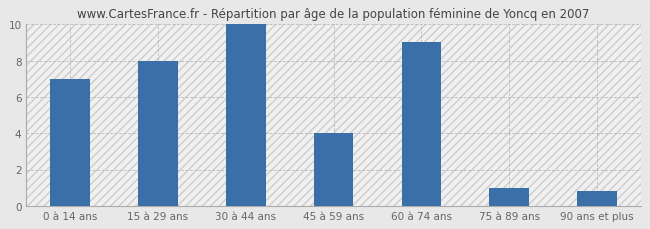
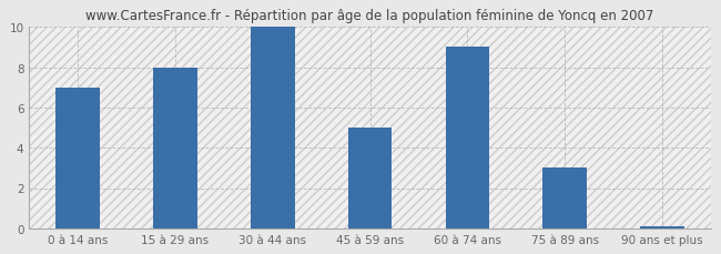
45 à 59 ans: 4.0 -> 5.0
75 à 89 ans: 1.0 -> 3.0
90 ans et plus: 0.8 -> 0.1
